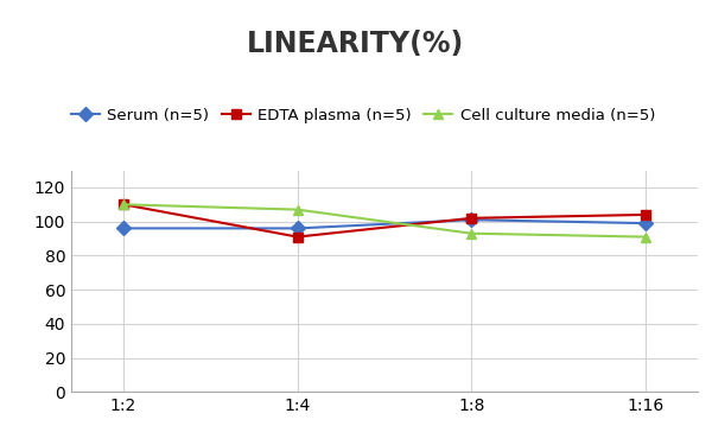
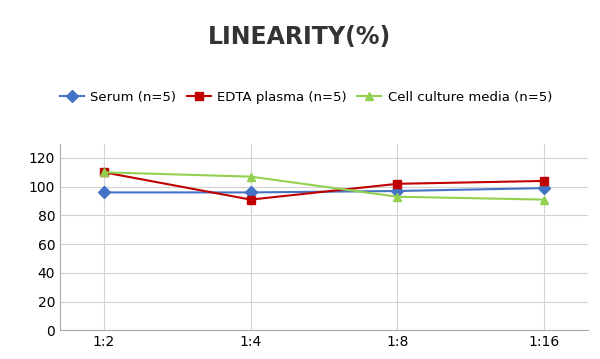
Serum (n=5)/1:8: 101 -> 97
